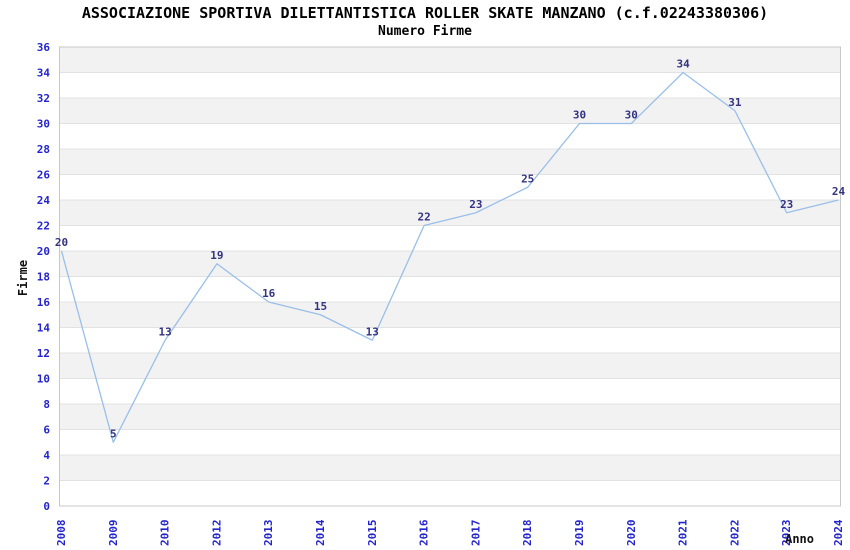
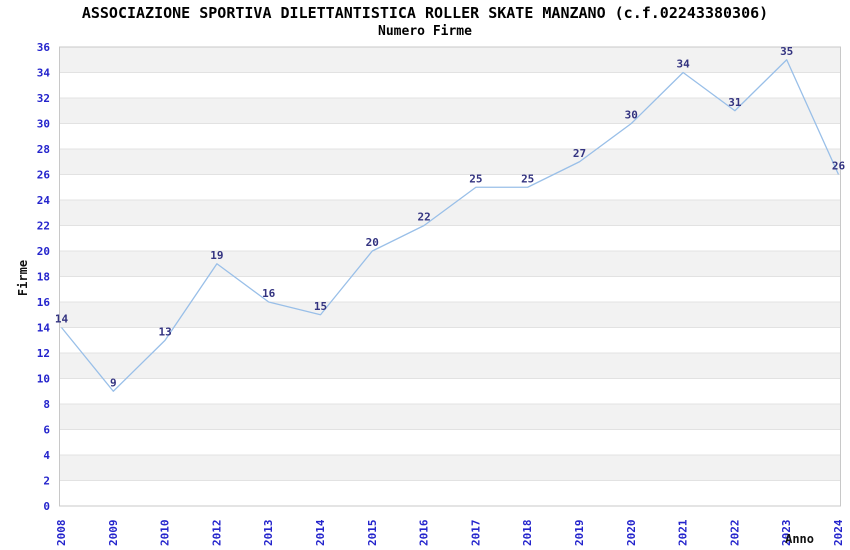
2008: 20 -> 14
2009: 5 -> 9
2015: 13 -> 20
2017: 23 -> 25
2019: 30 -> 27
2023: 23 -> 35
2024: 24 -> 26
